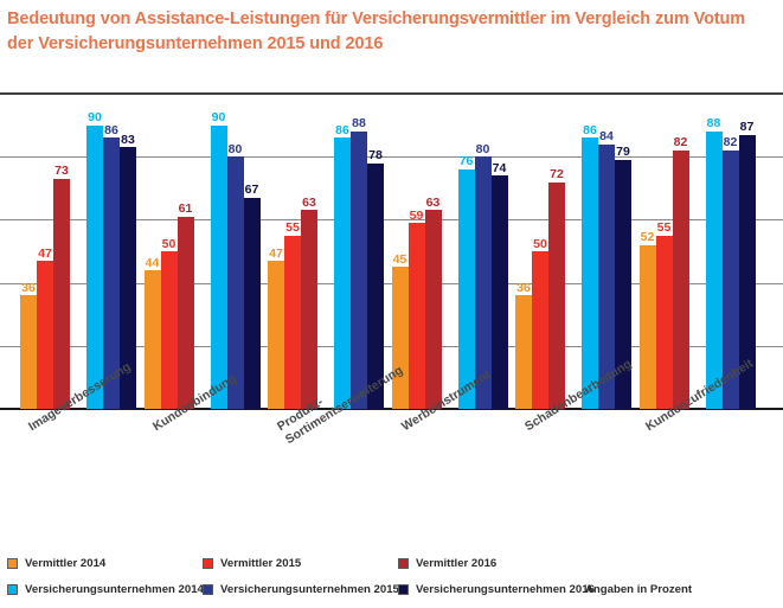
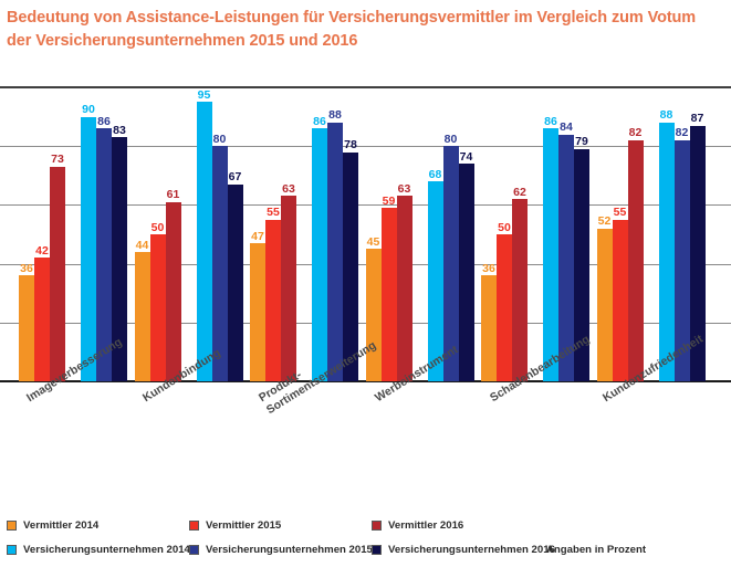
Vermittler 2015/Imageverbesserung: 47 -> 42
Versicherungsunternehmen 2014/Kundenbindung: 90 -> 95
Versicherungsunternehmen 2014/Werbeinstrument: 76 -> 68
Vermittler 2016/Schadenbearbeitung: 72 -> 62
